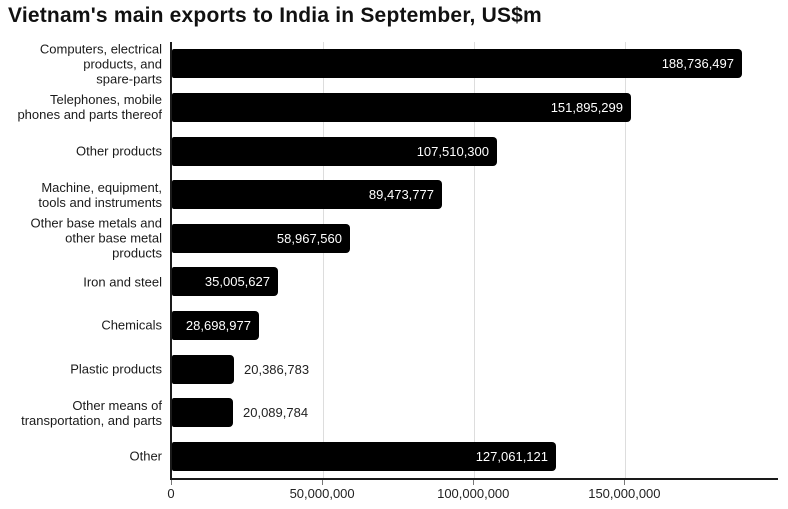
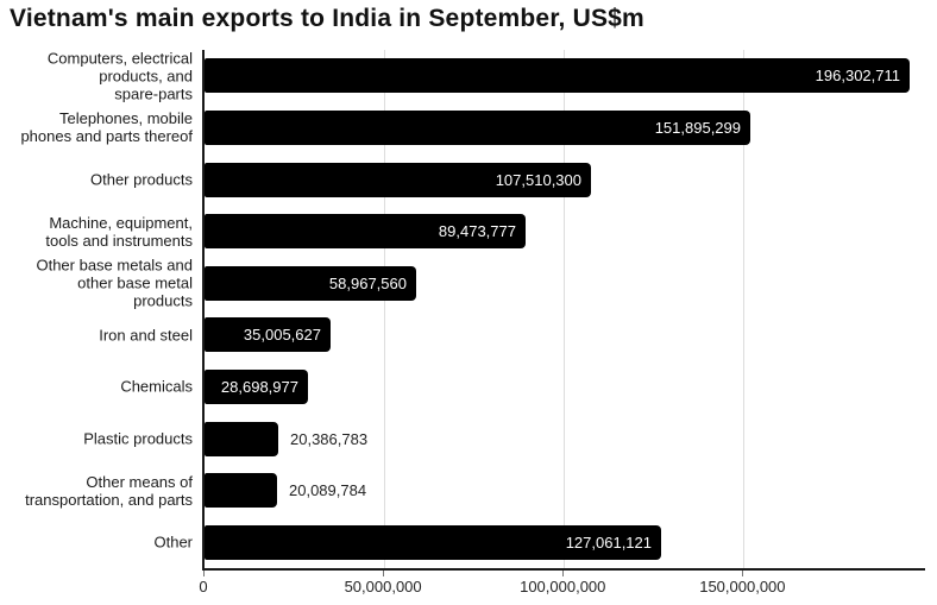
Computers, electrical products, and spare-parts: 188,736,497 -> 196,302,711
